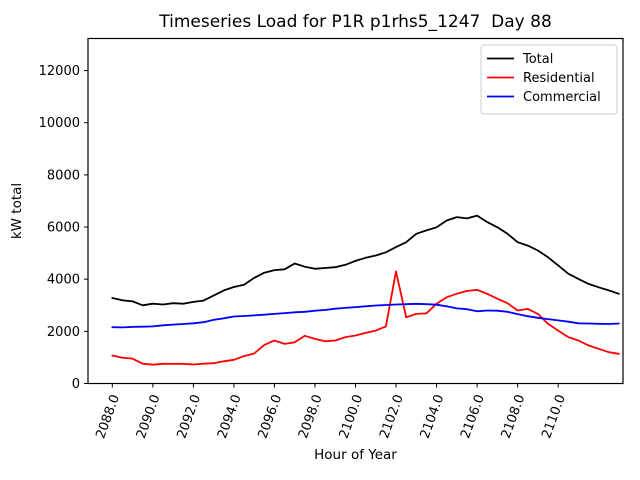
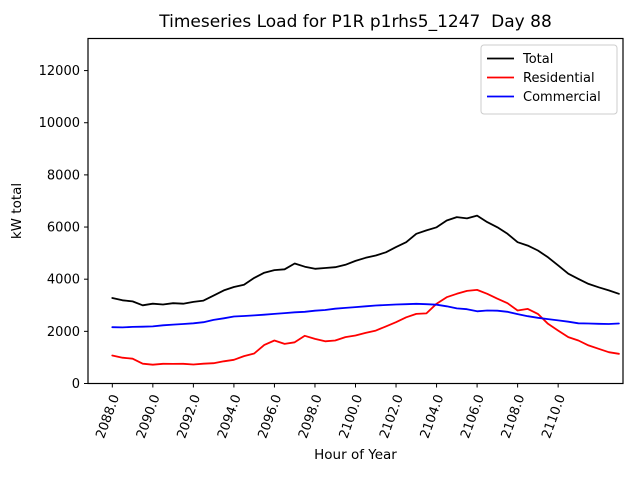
Residential/2102.0: 4300 -> 2400
